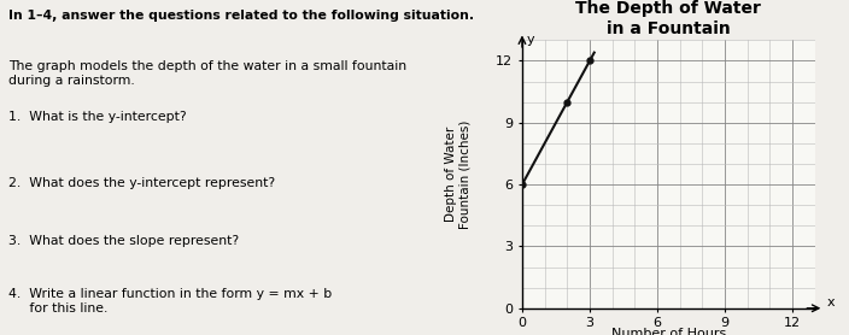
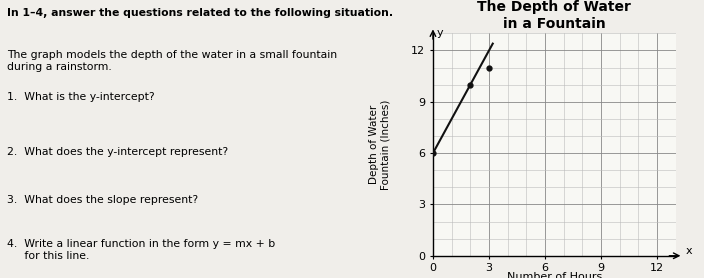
3: 12 -> 11
